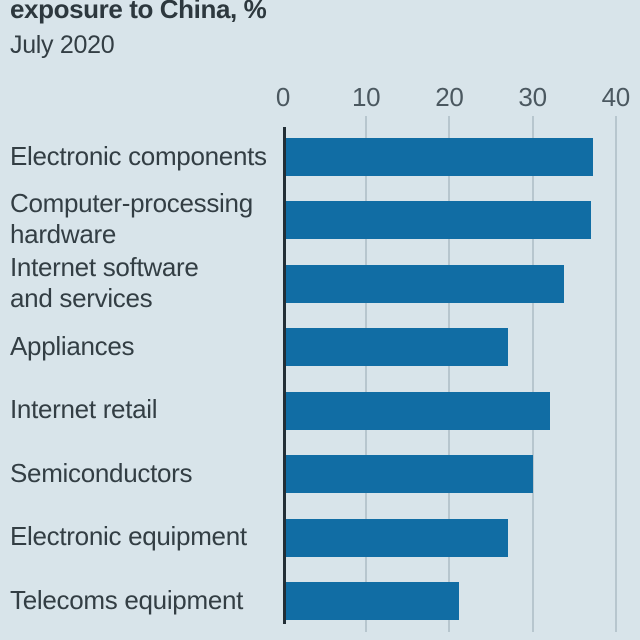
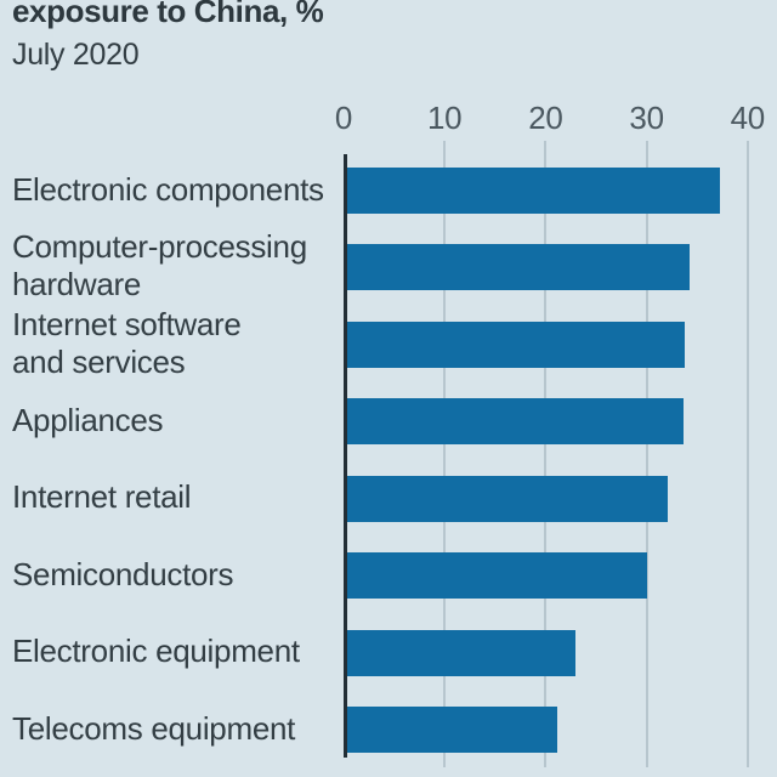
Computer-processing hardware: 37 -> 34
Appliances: 27 -> 34
Electronic equipment: 27 -> 23
